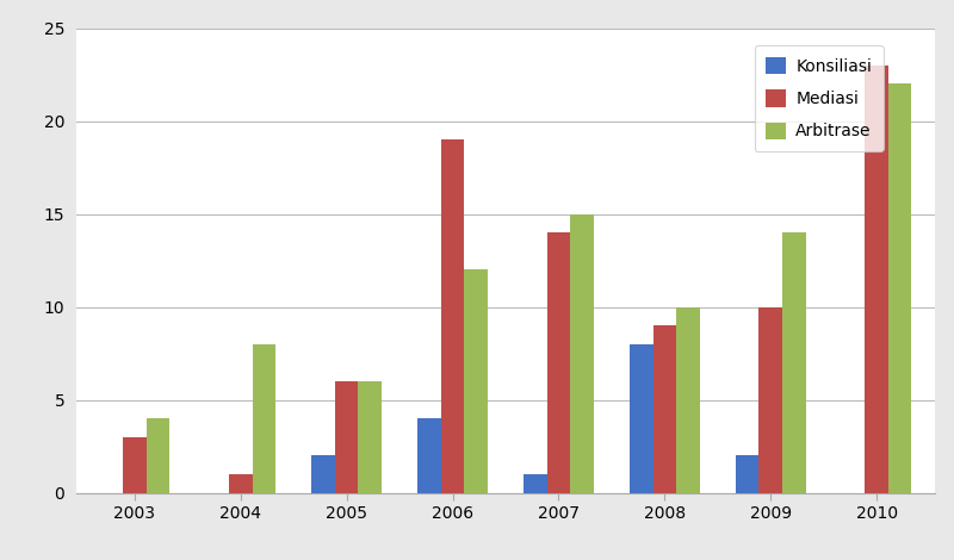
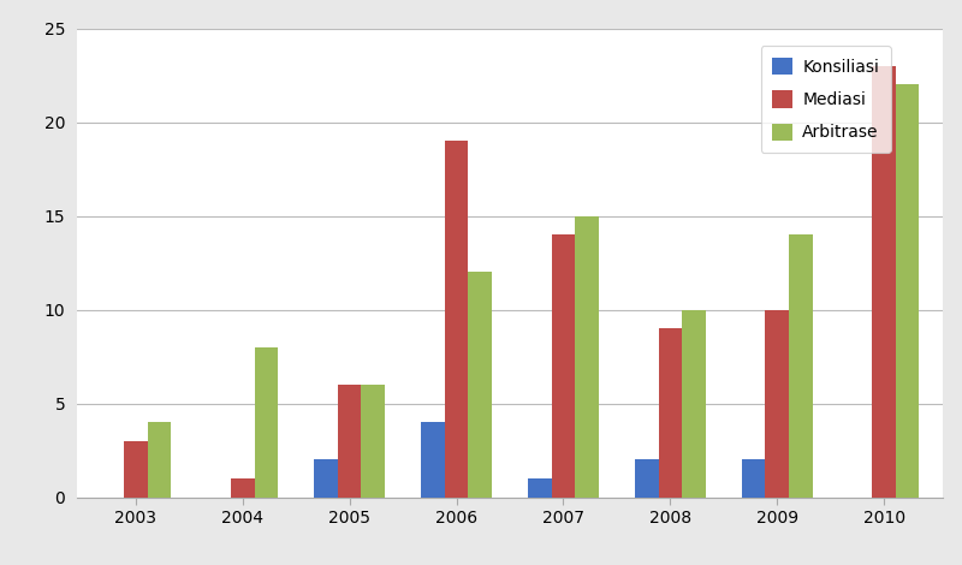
Konsiliasi/2008: 8 -> 2
